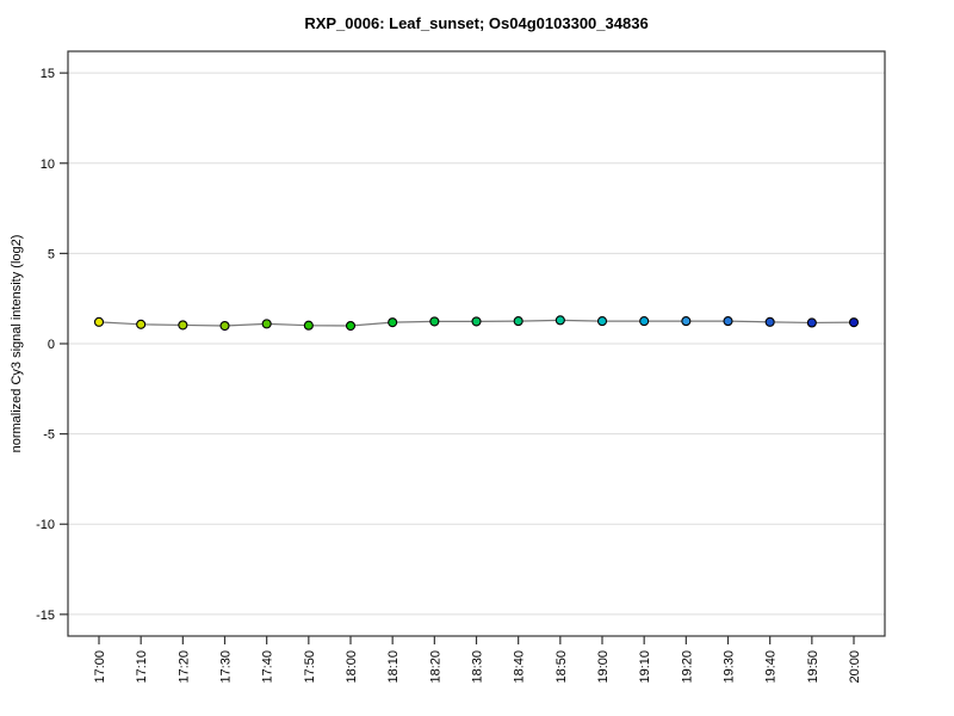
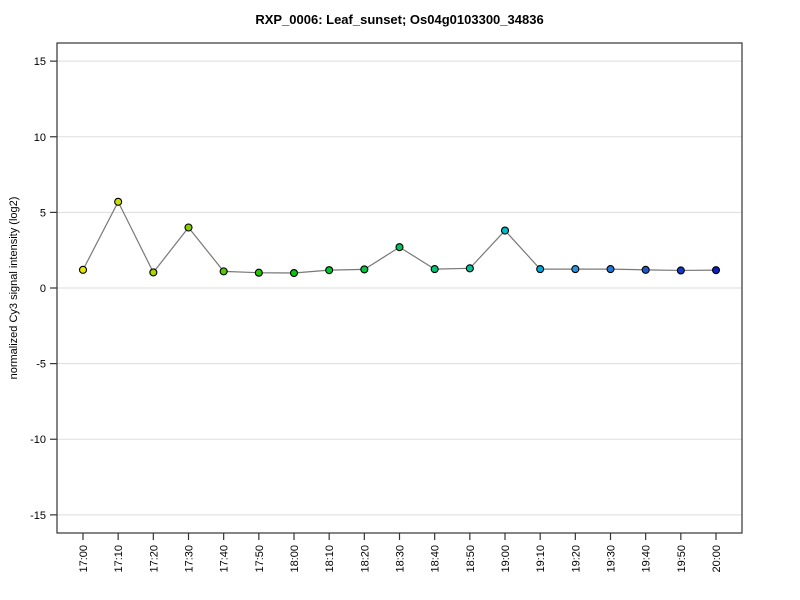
17:10: 1.1 -> 5.7
17:30: 1.0 -> 4.0
18:30: 1.2 -> 2.7
19:00: 1.2 -> 3.8
